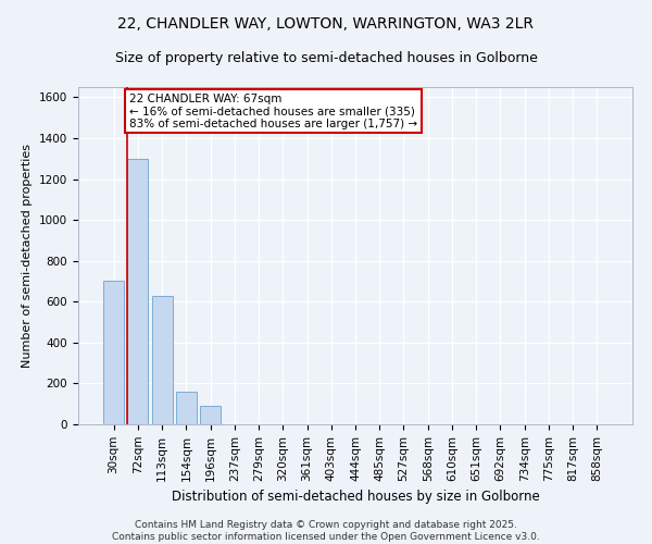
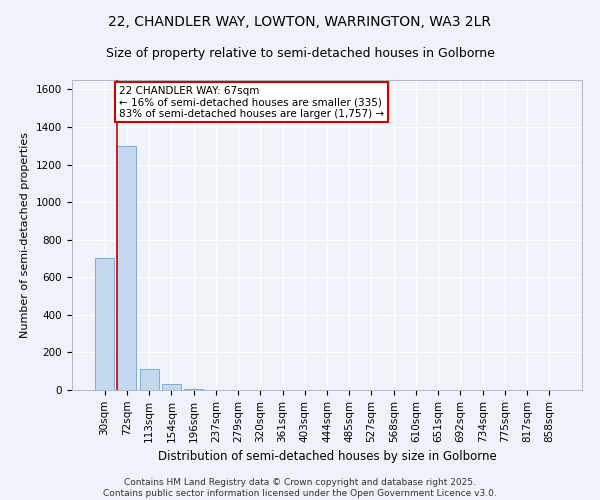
113sqm: 630 -> 110
154sqm: 160 -> 30
196sqm: 90 -> 0
